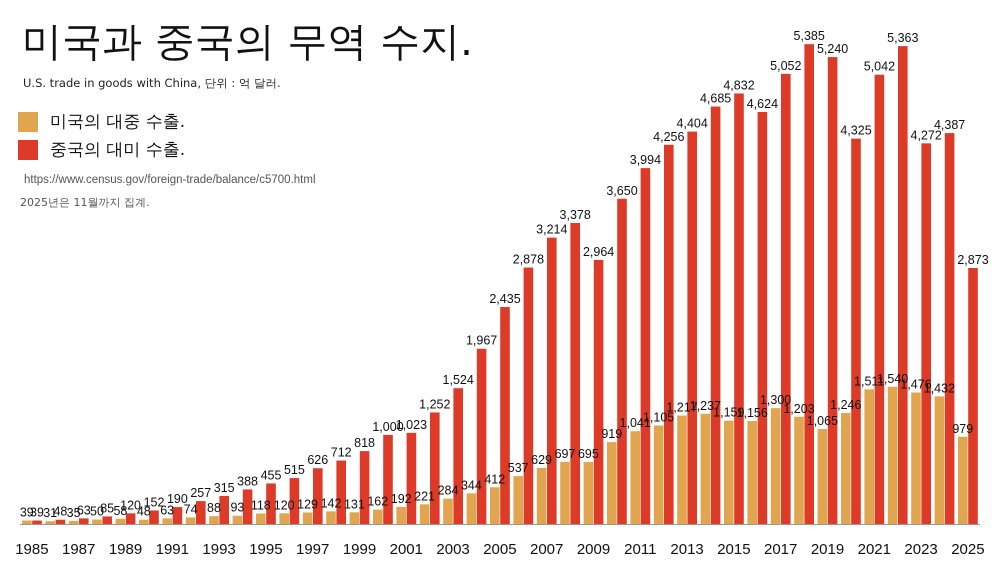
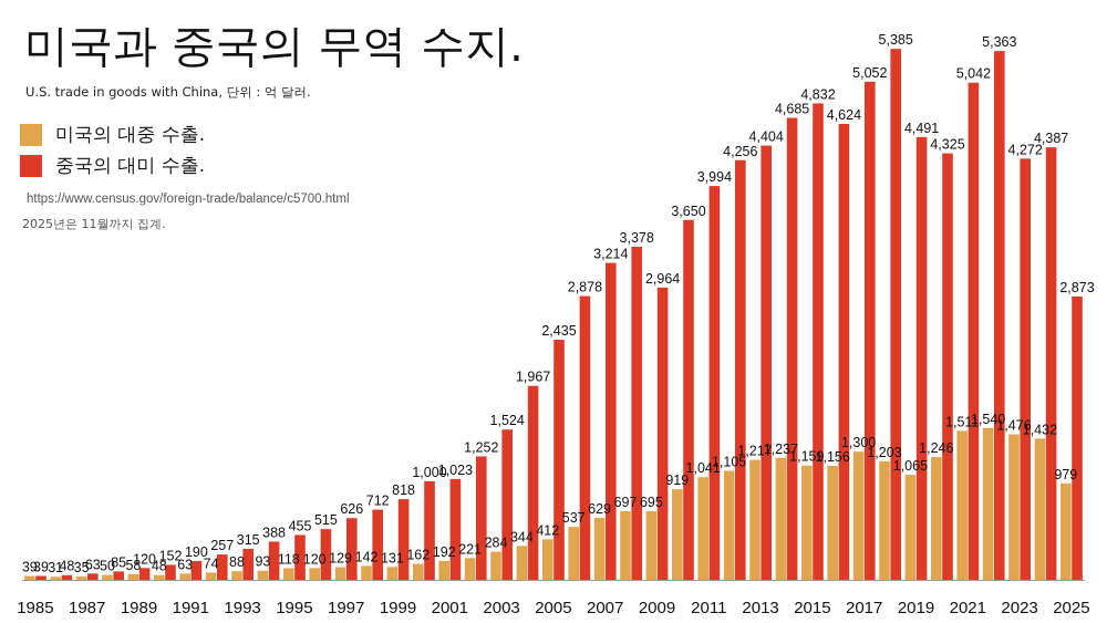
중국의 대미 수출./2019: 5,240 -> 4,491
